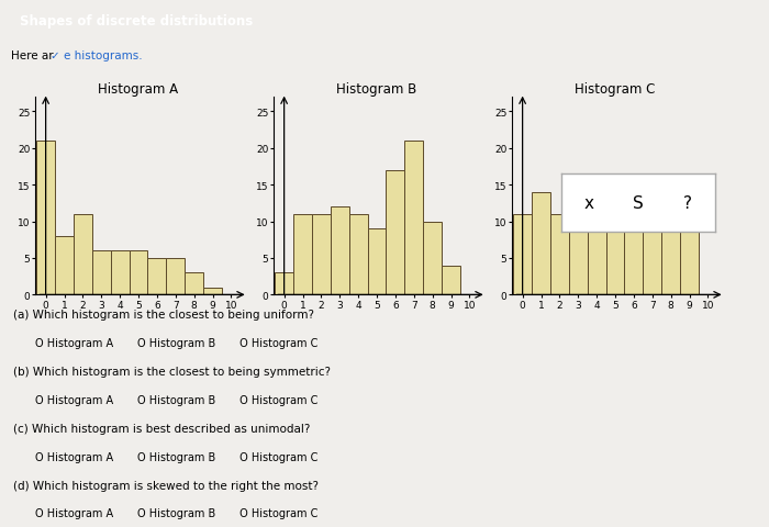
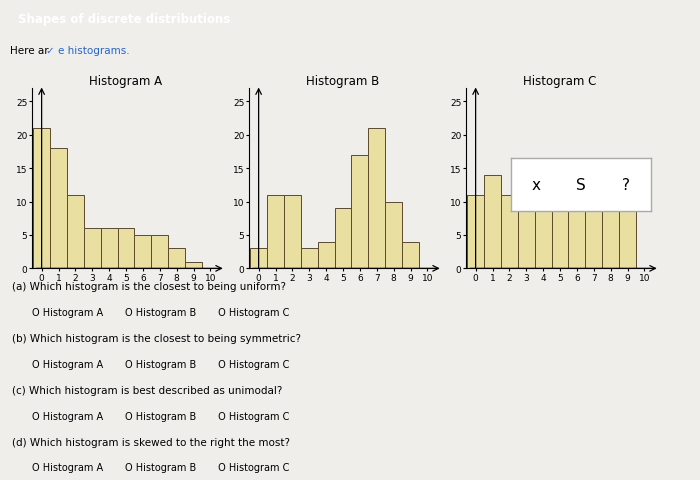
Histogram A/1: 8 -> 18
Histogram B/3: 12 -> 3
Histogram B/4: 11 -> 4
